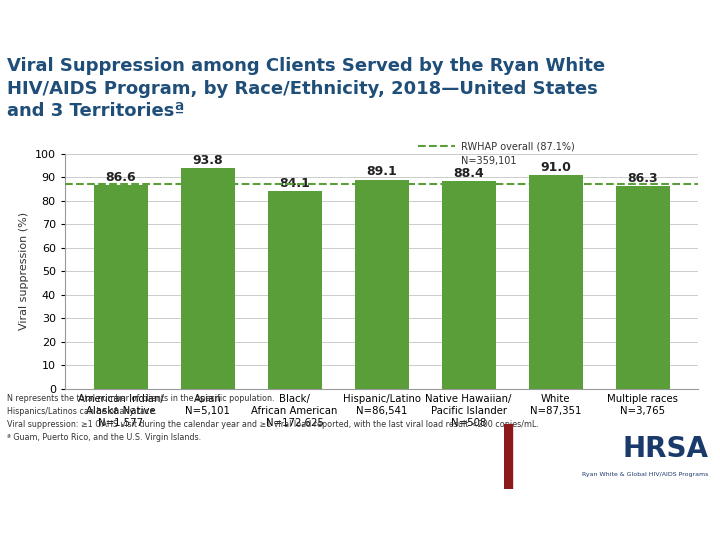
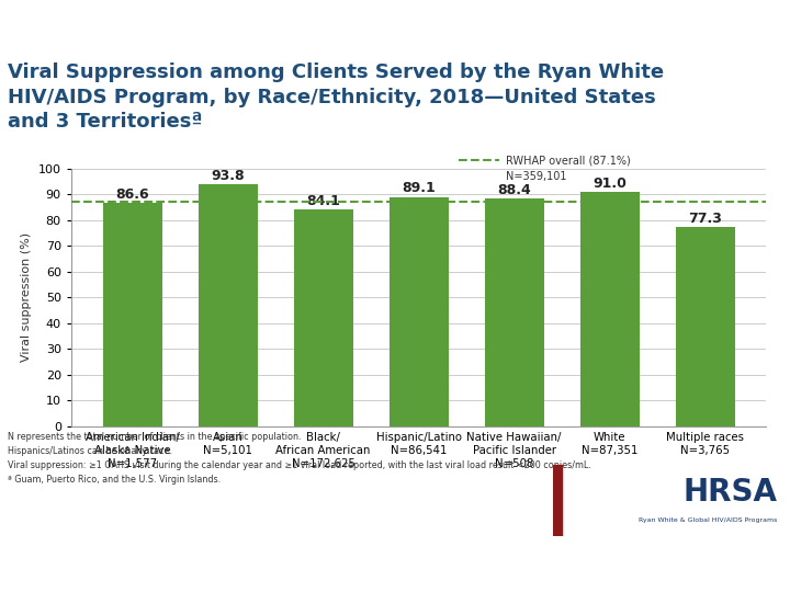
Multiple races N=3,765: 86.3 -> 77.3
